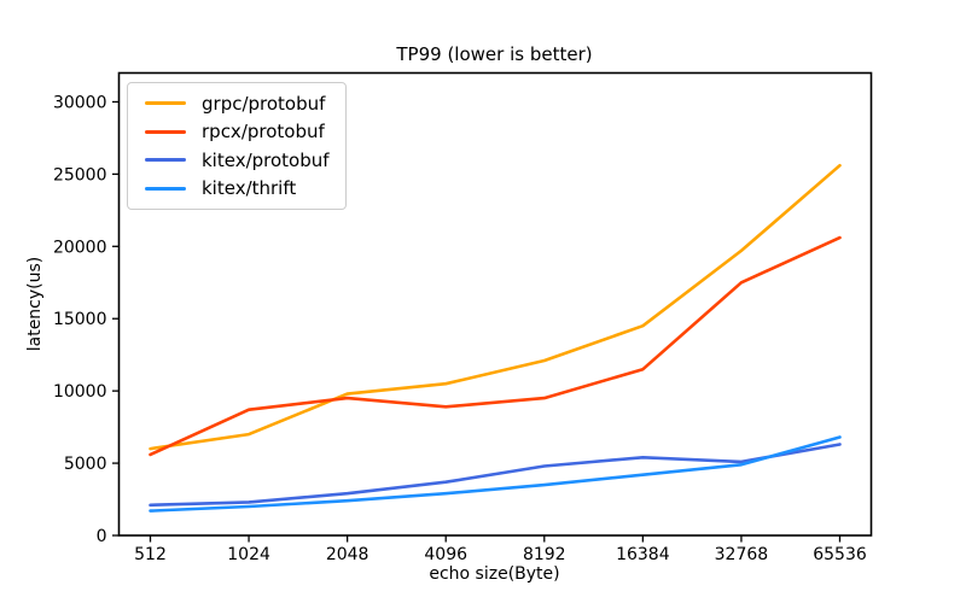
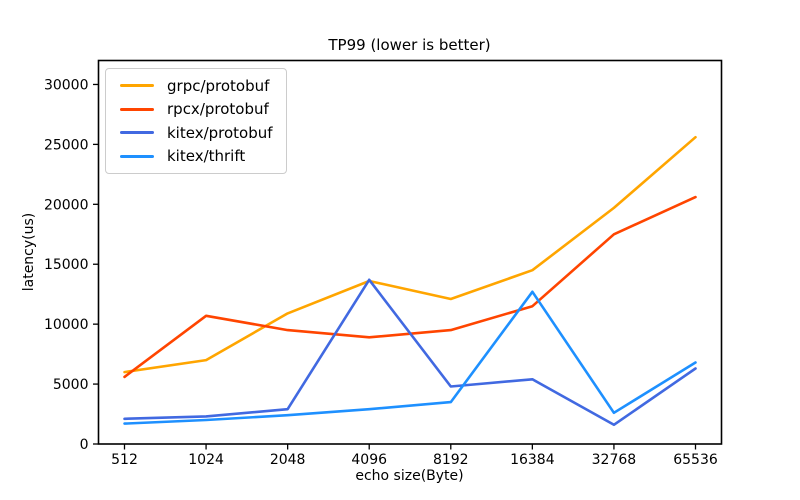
rpcx/protobuf/1024: 8700 -> 10700
grpc/protobuf/2048: 9800 -> 10900
grpc/protobuf/4096: 10500 -> 13600
kitex/protobuf/4096: 3700 -> 13700
kitex/thrift/16384: 4200 -> 12700
kitex/protobuf/32768: 5100 -> 1600
kitex/thrift/32768: 4900 -> 2600
